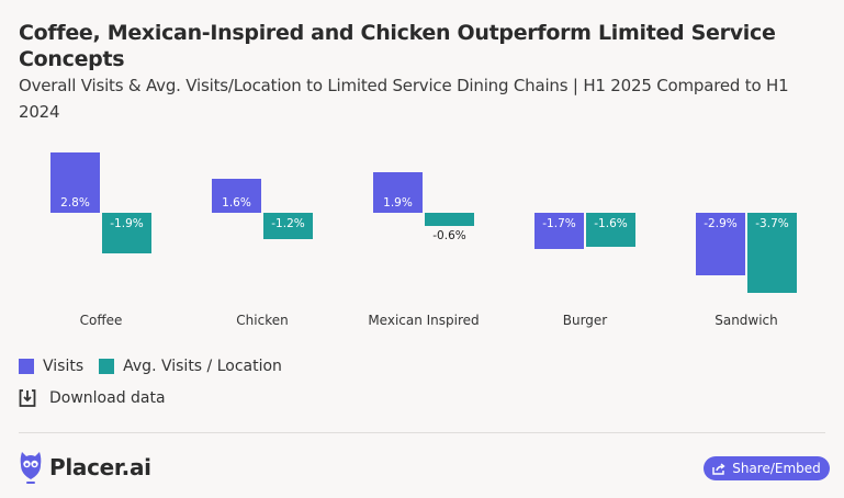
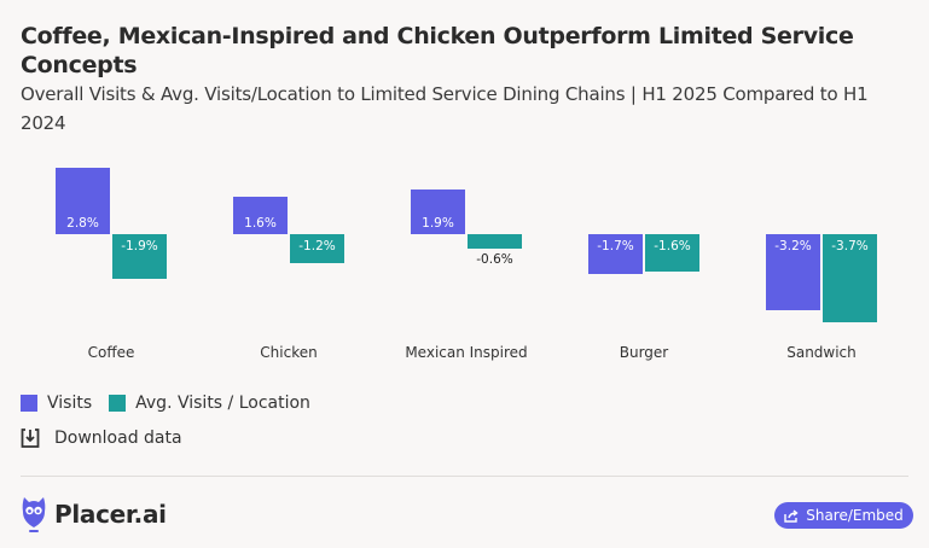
Visits/Sandwich: -2.9% -> -3.2%
